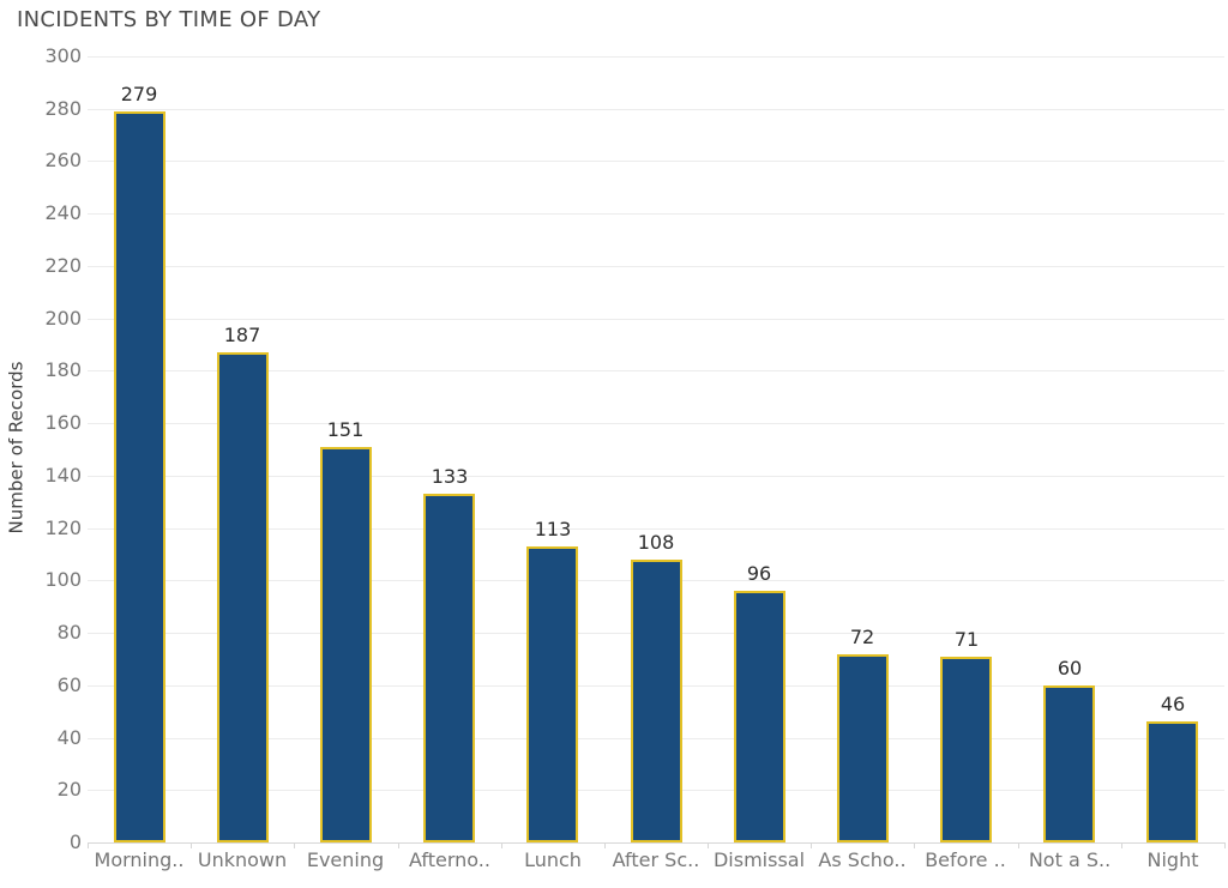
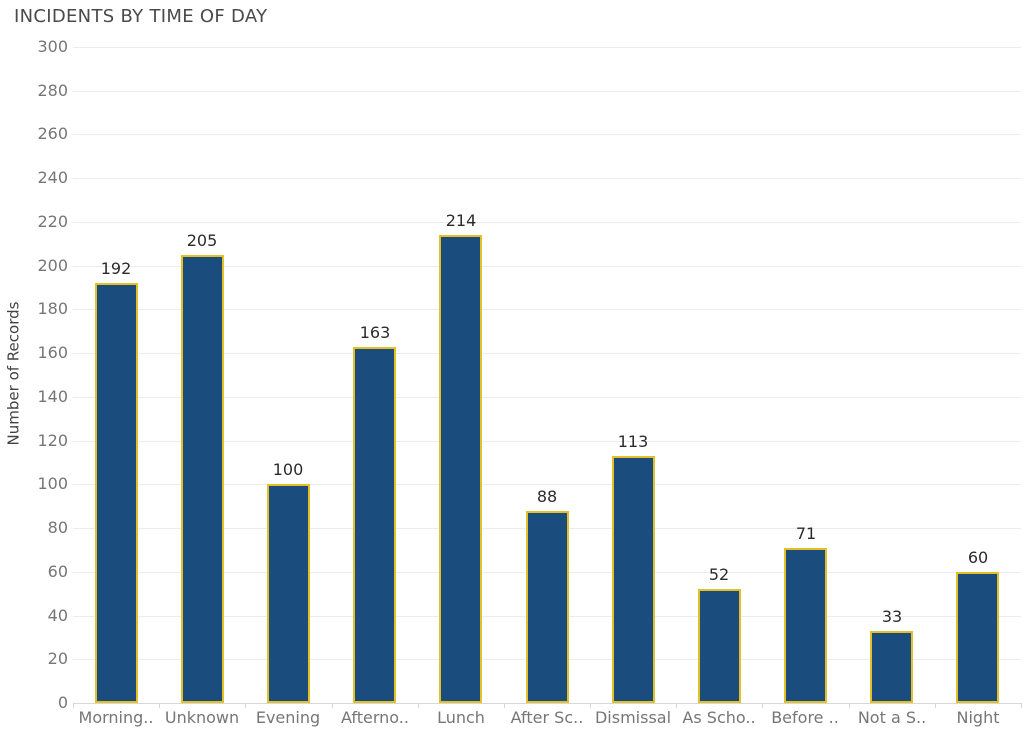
Morning..: 279 -> 192
Unknown: 187 -> 205
Evening: 151 -> 100
Afterno..: 133 -> 163
Lunch: 113 -> 214
After Sc..: 108 -> 88
Dismissal: 96 -> 113
As Scho..: 72 -> 52
Not a S..: 60 -> 33
Night: 46 -> 60
